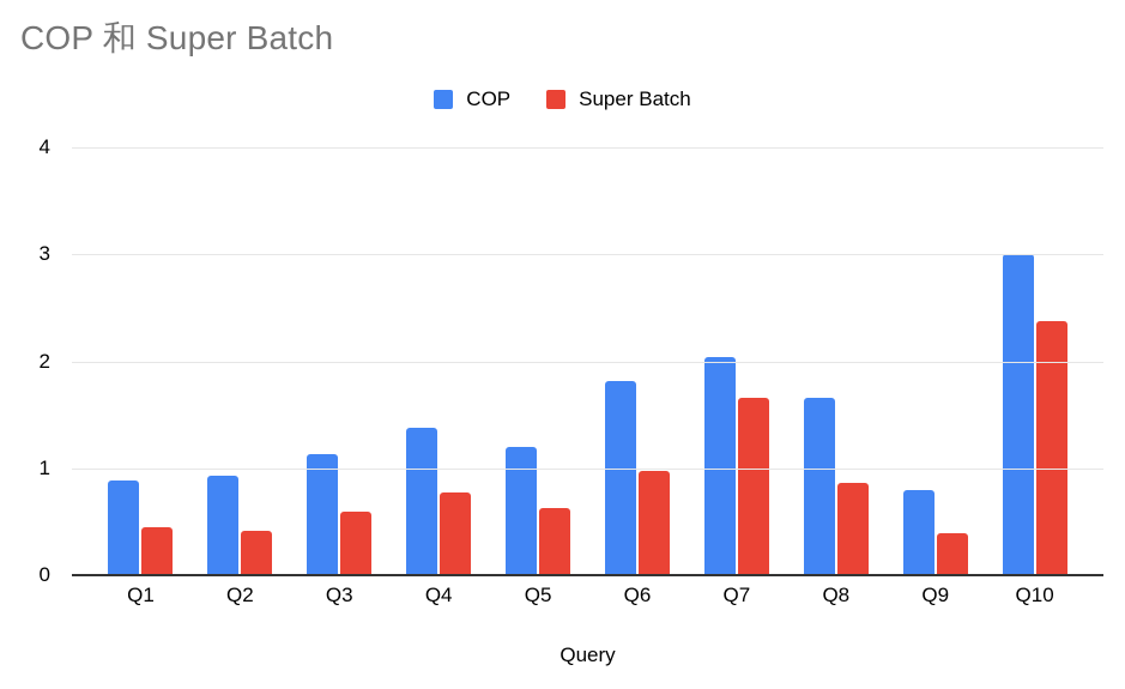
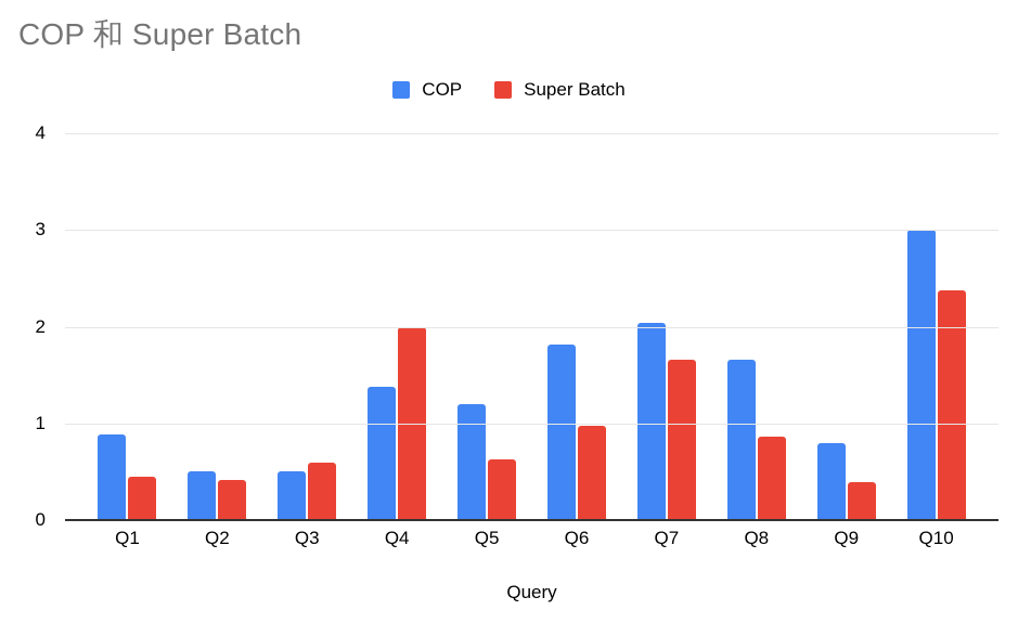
COP/Q2: 0.9 -> 0.5
COP/Q3: 1.1 -> 0.5
Super Batch/Q4: 0.8 -> 2.0
